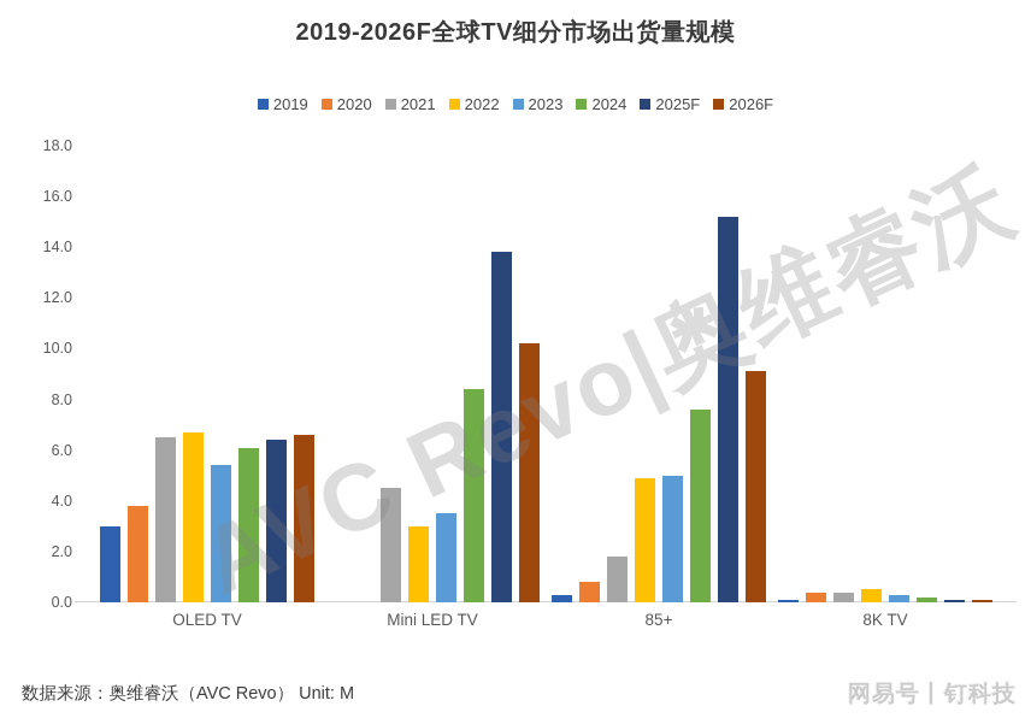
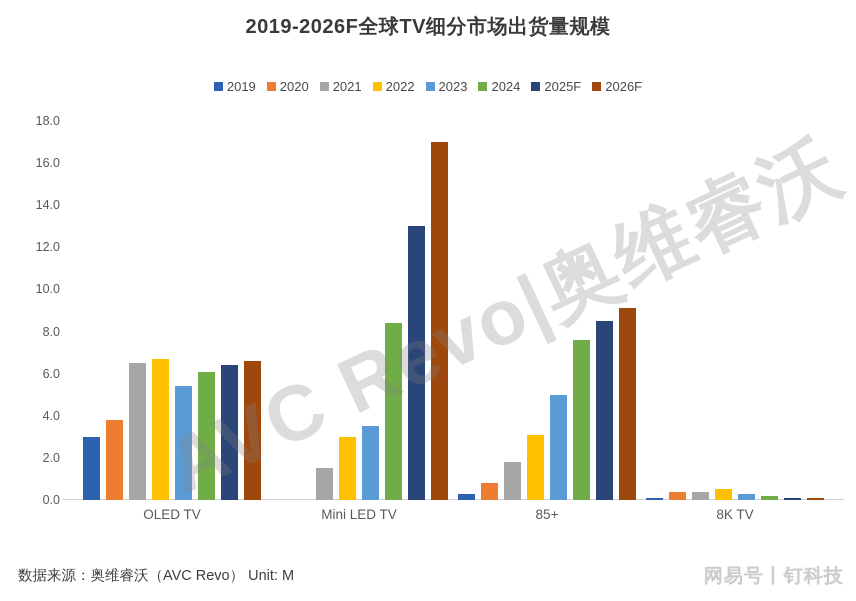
2021/Mini LED TV: 4.5 -> 1.5
2025F/Mini LED TV: 13.8 -> 13.0
2026F/Mini LED TV: 10.2 -> 17.0
2022/85+: 4.9 -> 3.1
2025F/85+: 15.2 -> 8.5
